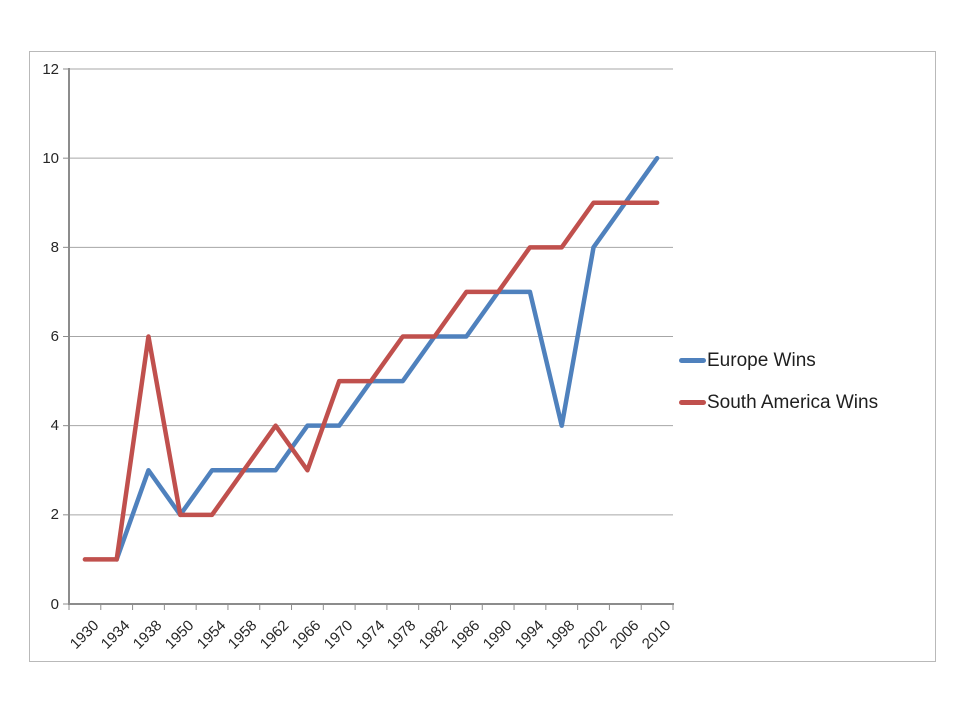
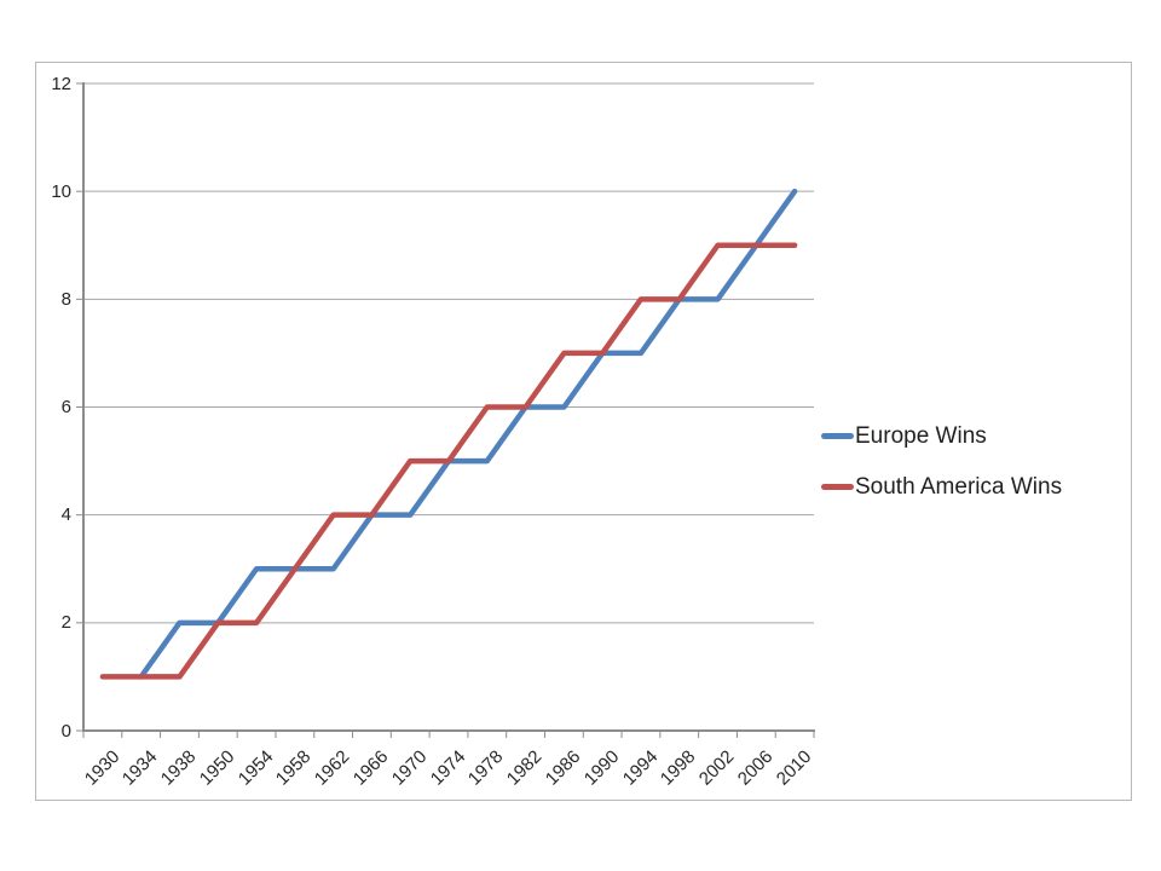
Europe Wins/1938: 3 -> 2
South America Wins/1938: 6 -> 1
South America Wins/1966: 3 -> 4
Europe Wins/1998: 4 -> 8
